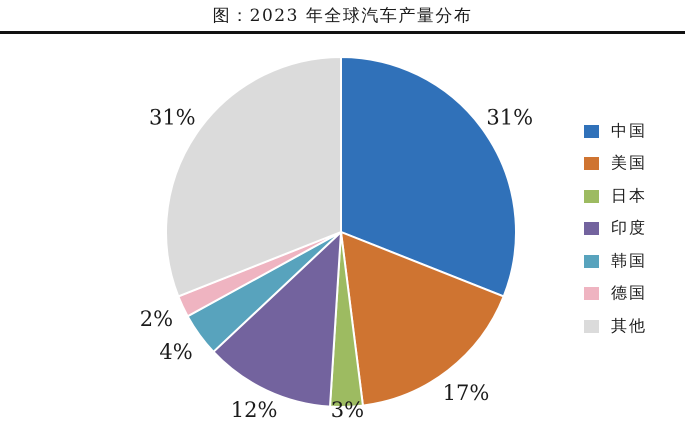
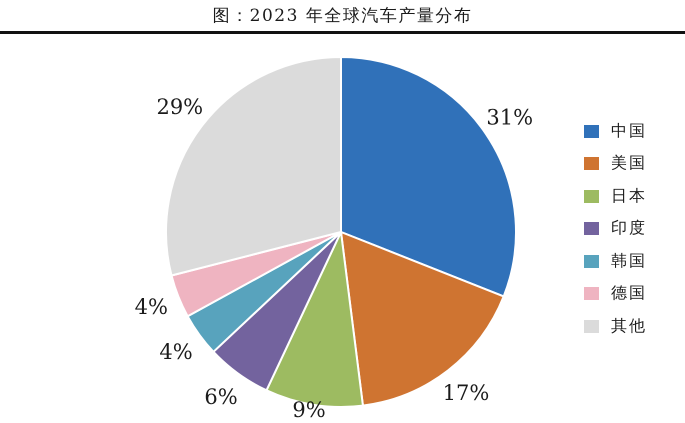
日本: 3% -> 9%
印度: 12% -> 6%
德国: 2% -> 4%
其他: 31% -> 29%
